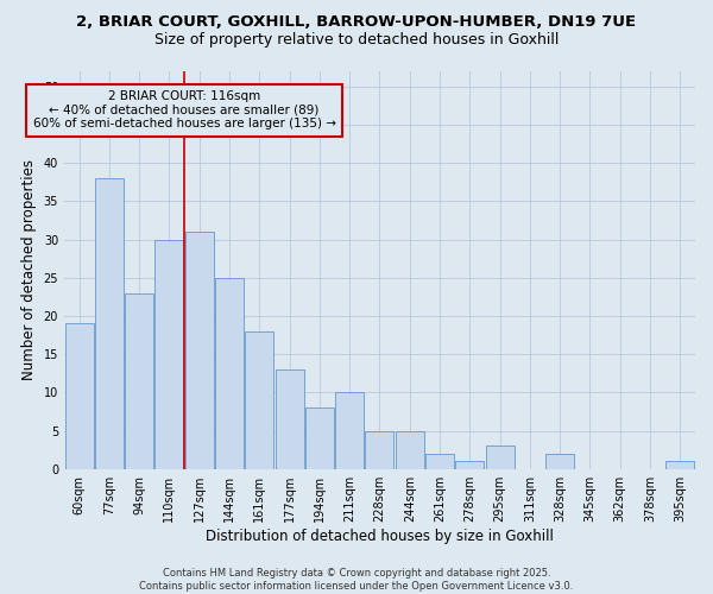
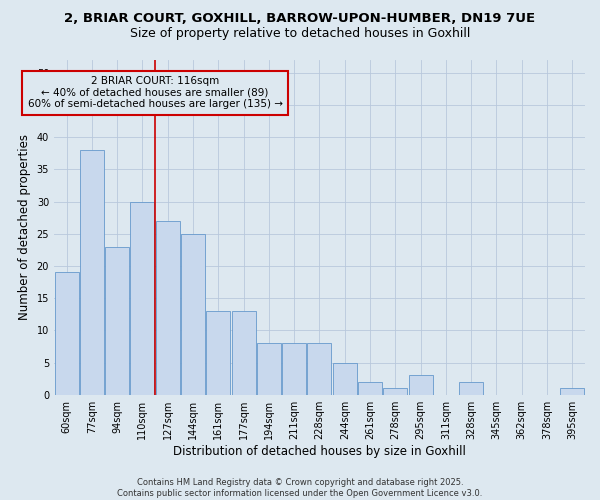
127sqm: 31 -> 27
161sqm: 18 -> 13
211sqm: 10 -> 8
228sqm: 5 -> 8
